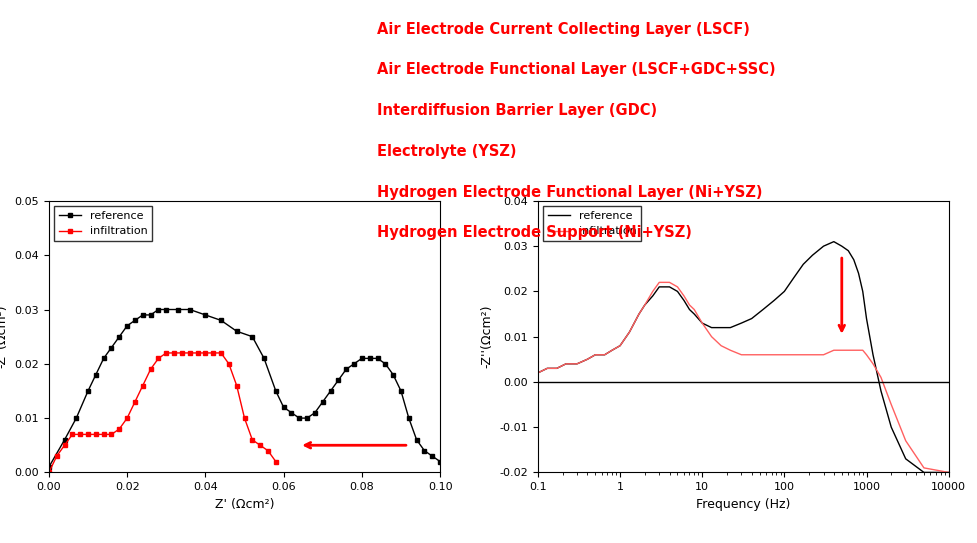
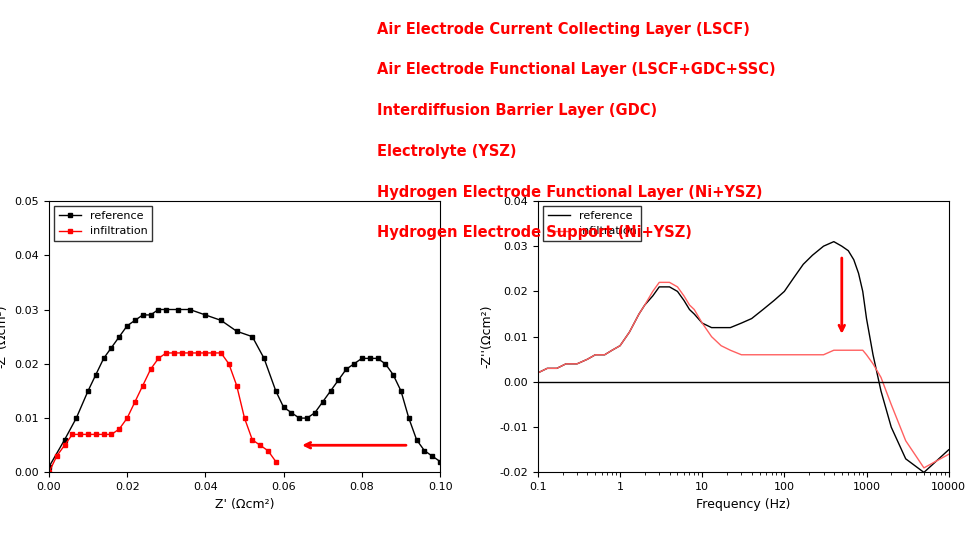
reference/10000: -0.020 -> -0.015
infiltration/10000: -0.020 -> -0.016
